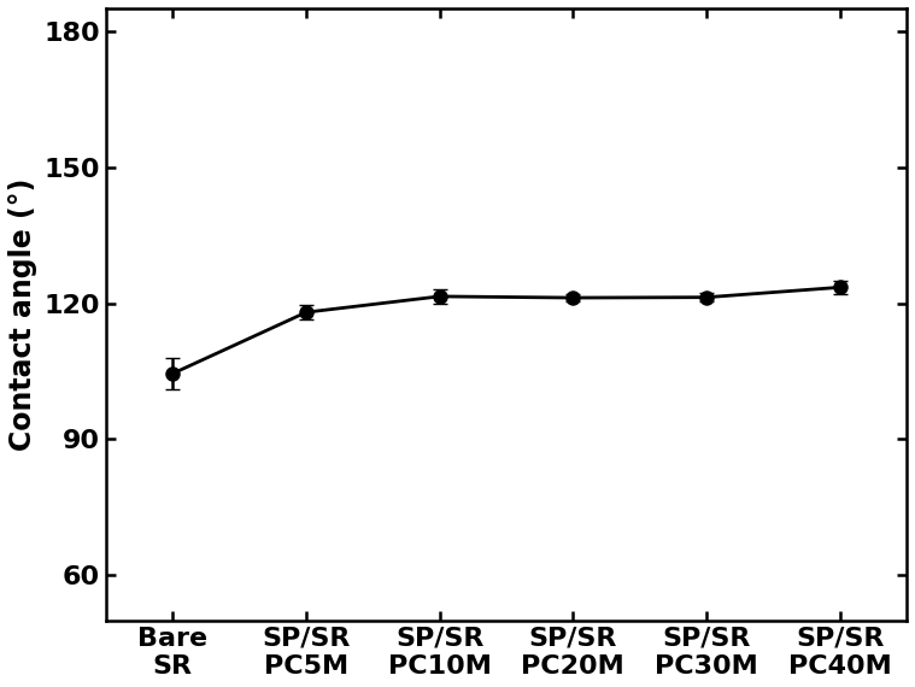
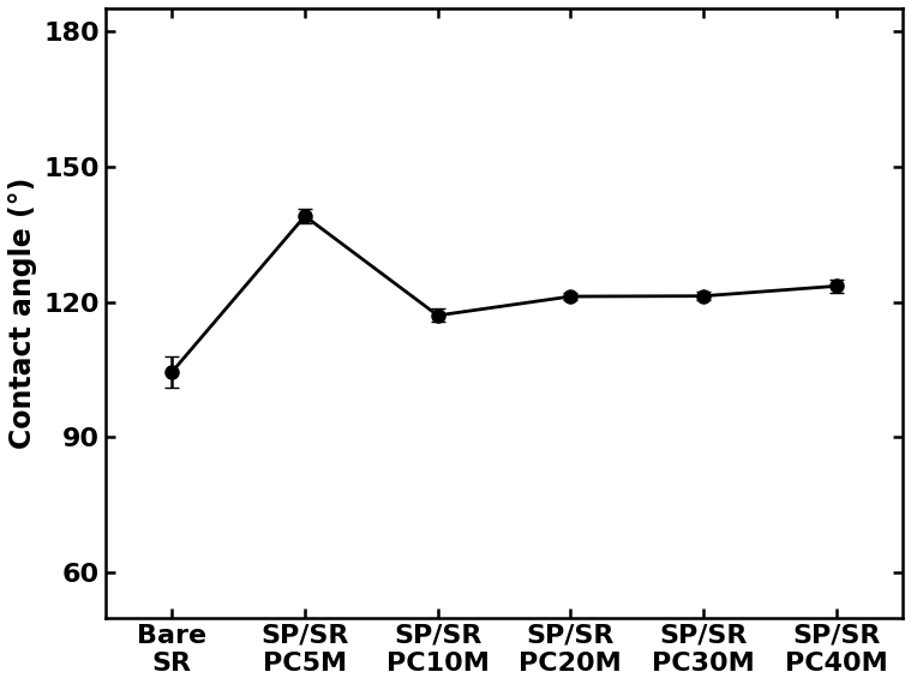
SP/SR PC5M: 118.0 -> 139.0
SP/SR PC10M: 121.5 -> 117.0
